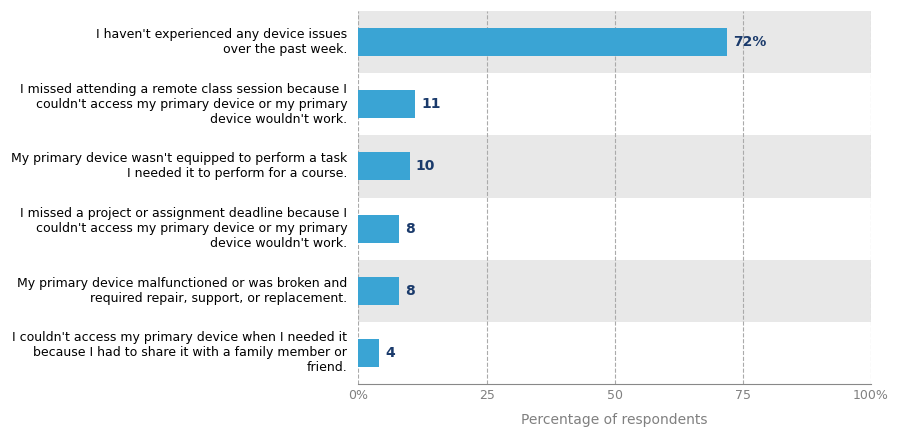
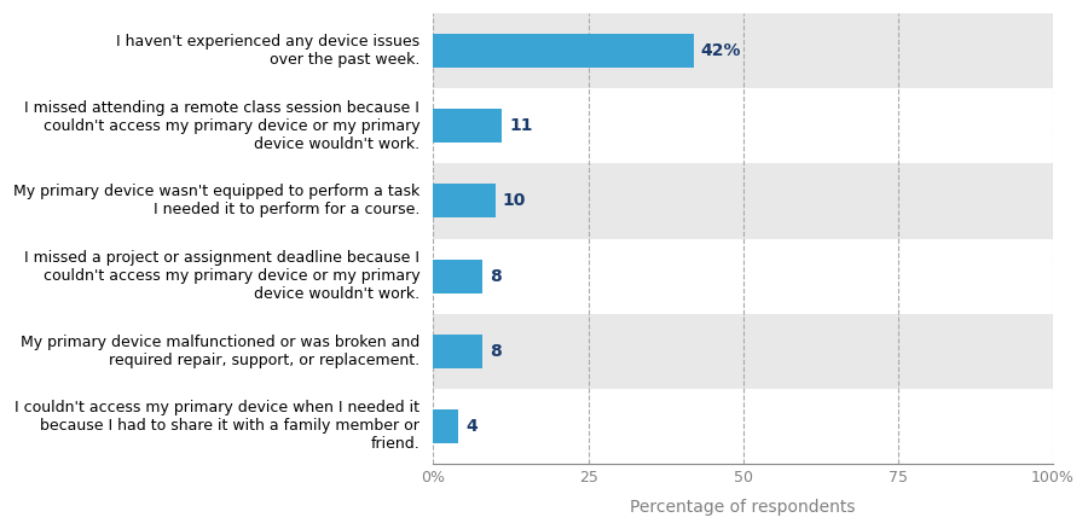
I haven't experienced any device issues over the past week.: 72% -> 42%
